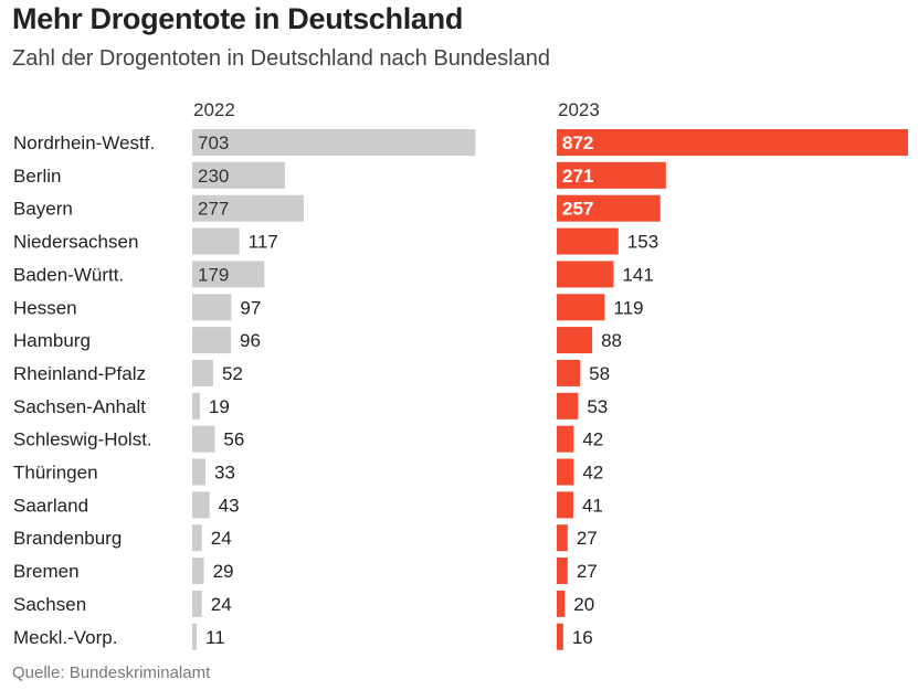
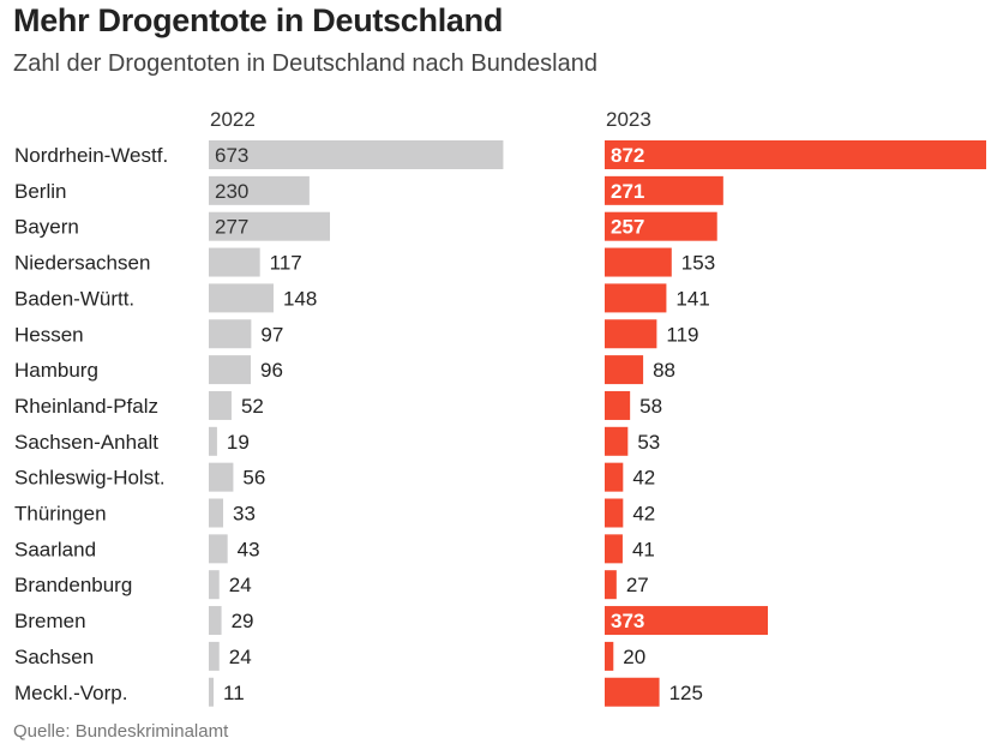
2022/Nordrhein-Westf.: 703 -> 673
2022/Baden-Württ.: 179 -> 148
2023/Bremen: 27 -> 373
2023/Meckl.-Vorp.: 16 -> 125
